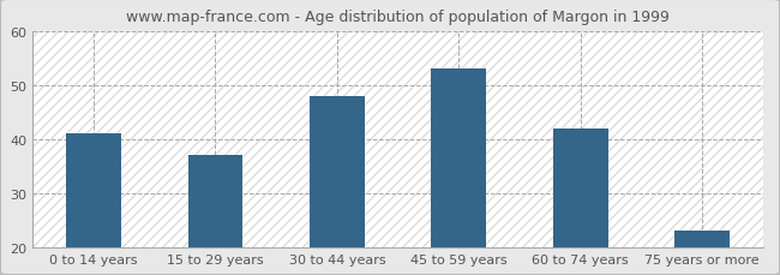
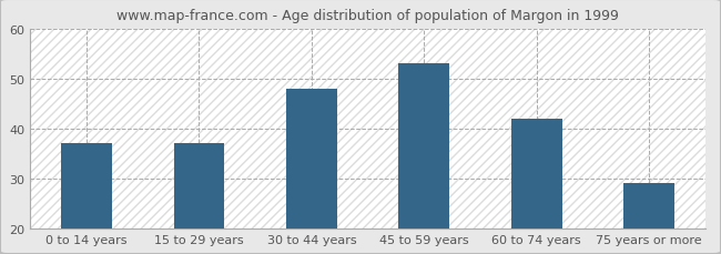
0 to 14 years: 41 -> 37
75 years or more: 23 -> 29
